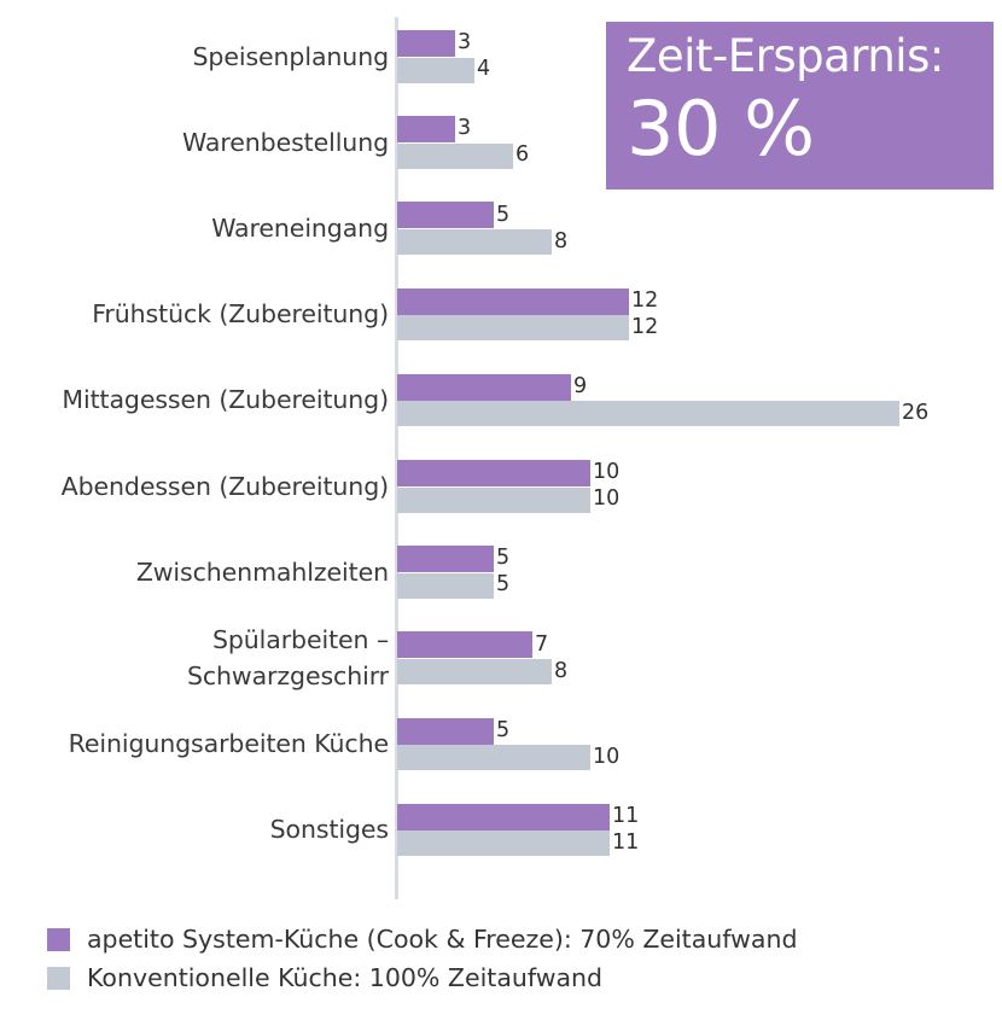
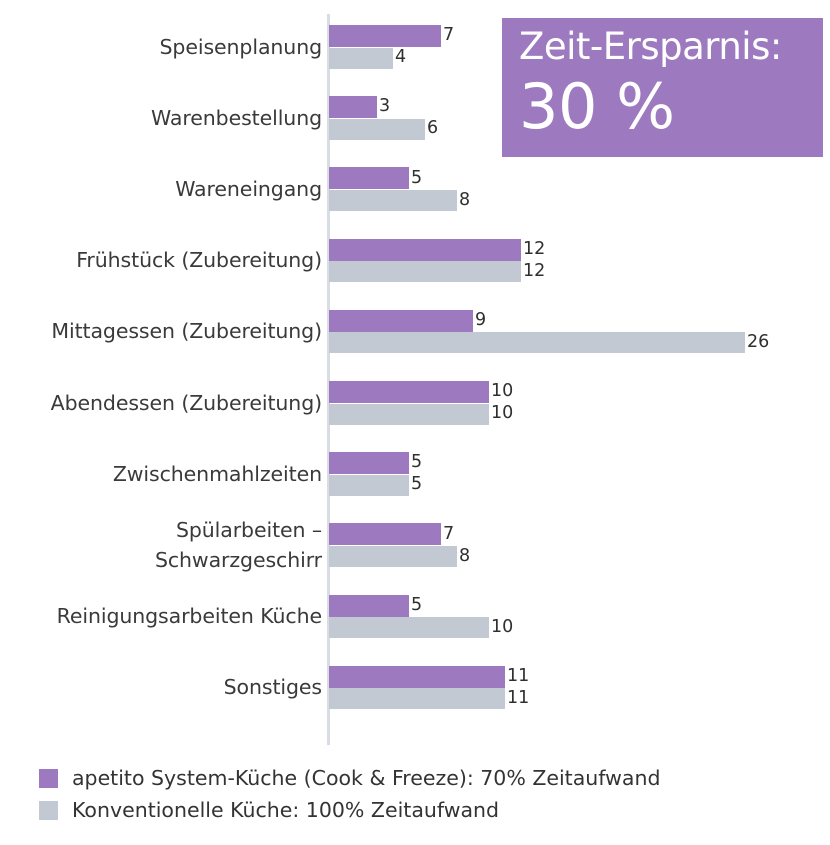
apetito System-Küche (Cook & Freeze): 70% Zeitaufwand/Speisenplanung: 3 -> 7
